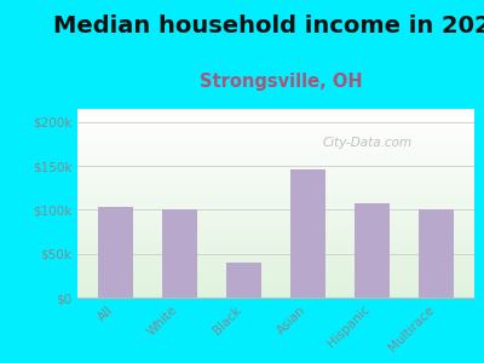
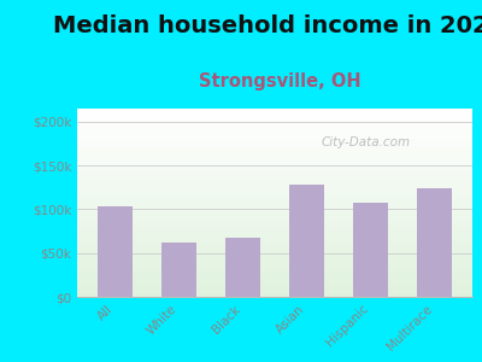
White: $101k -> $62k
Black: $40k -> $68k
Asian: $146k -> $128k
Multirace: $100k -> $124k
